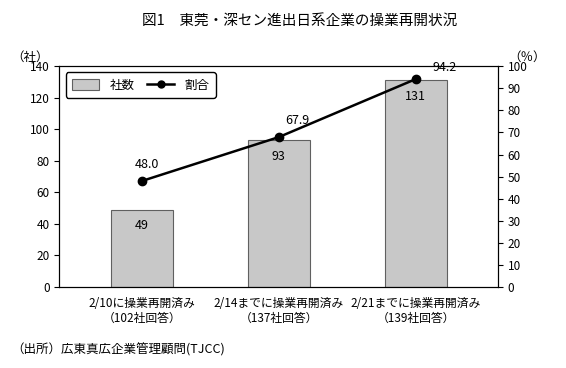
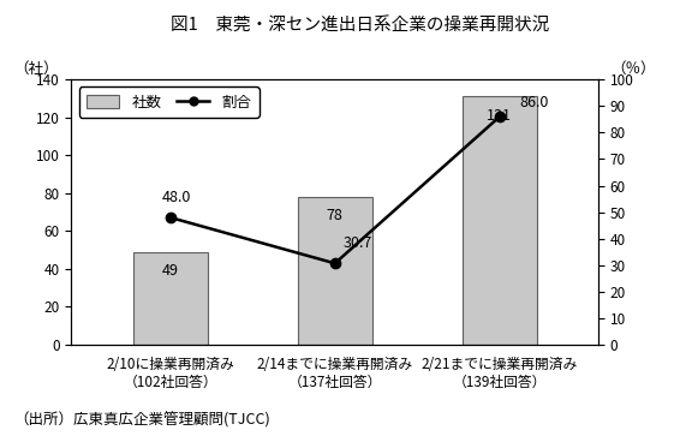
社数/2/14までに操業再開済み （137社回答）: 93 -> 78
割合/2/14までに操業再開済み （137社回答）: 67.9 -> 30.7
割合/2/21までに操業再開済み （139社回答）: 94.2 -> 86.0
